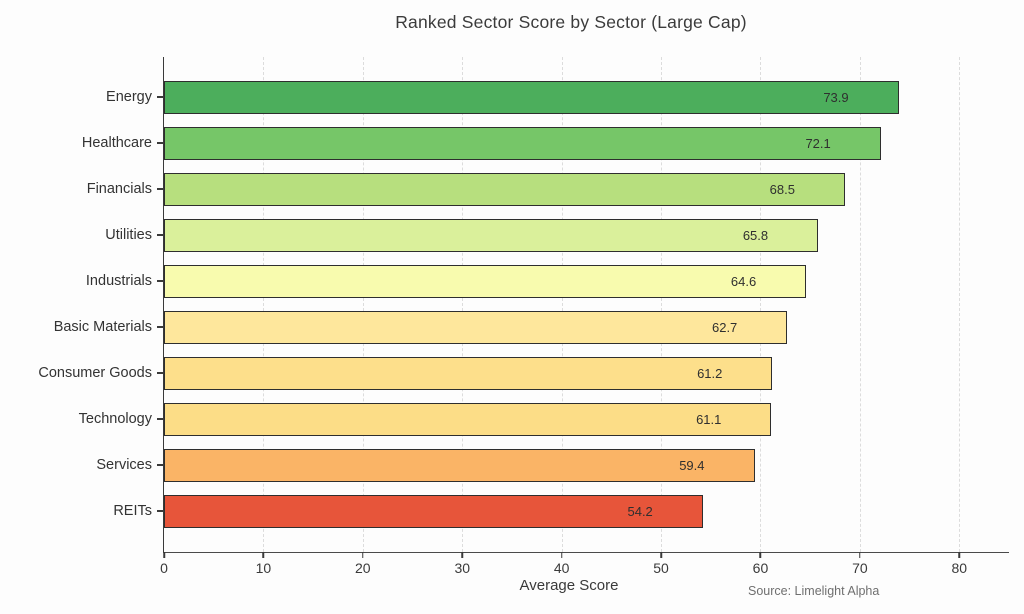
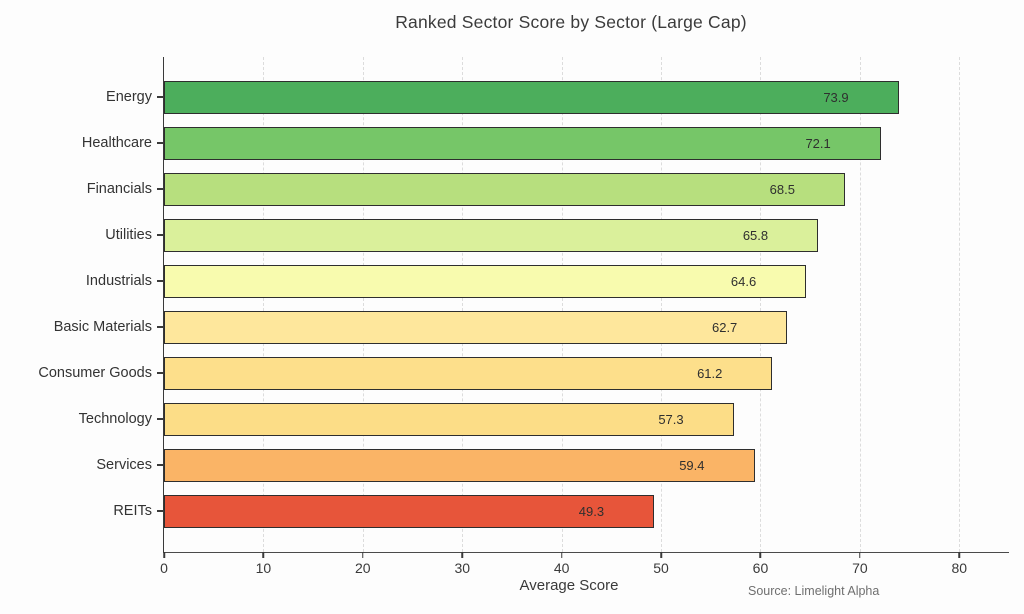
Technology: 61.1 -> 57.3
REITs: 54.2 -> 49.3
